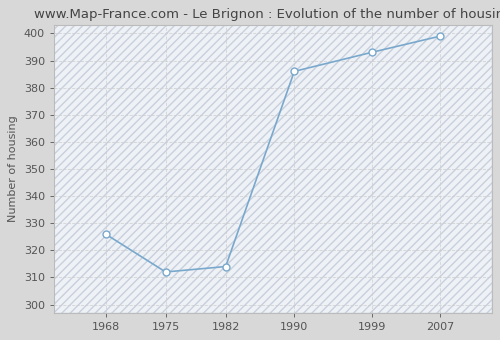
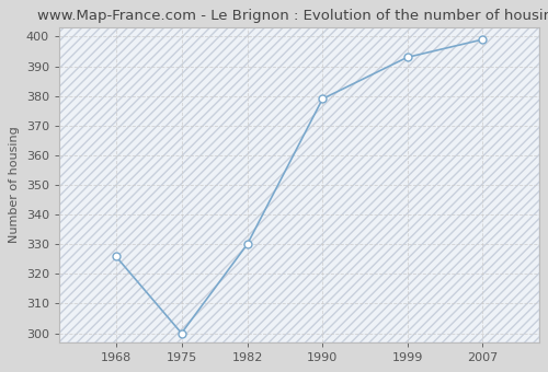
1975: 312 -> 300
1982: 314 -> 330
1990: 386 -> 379
